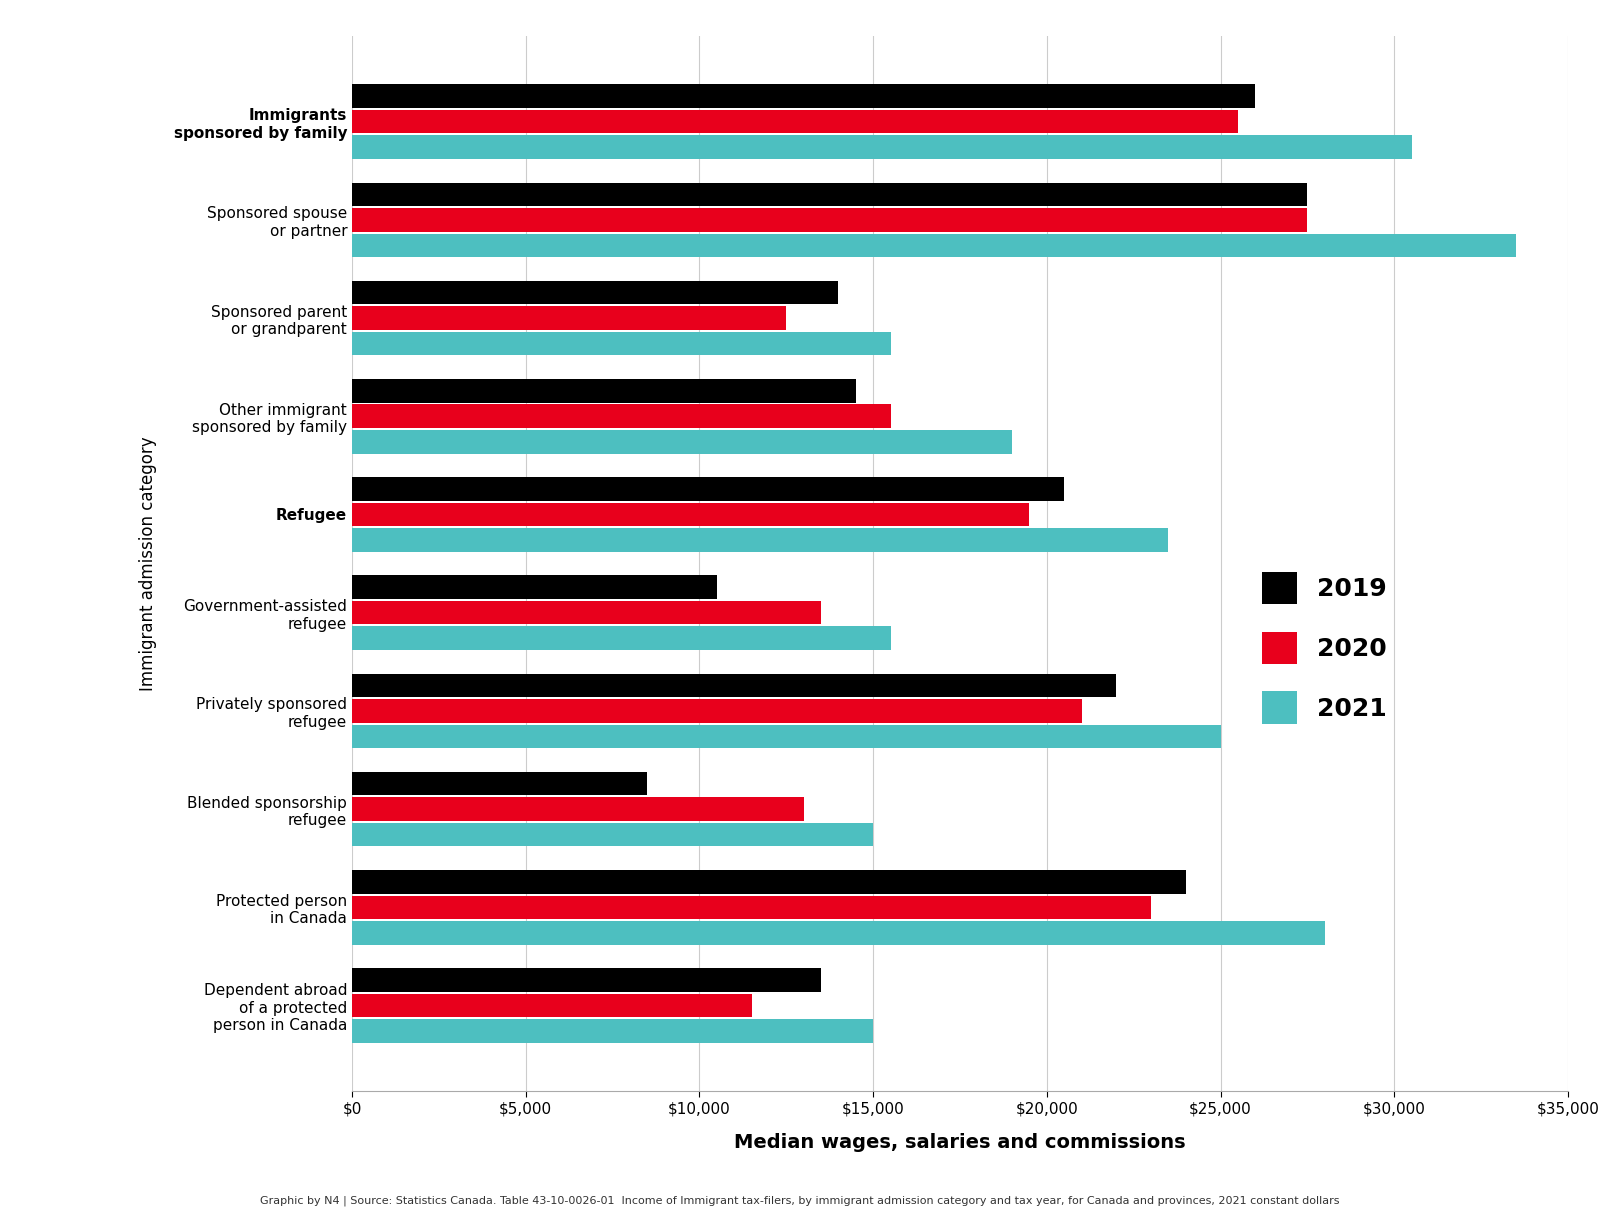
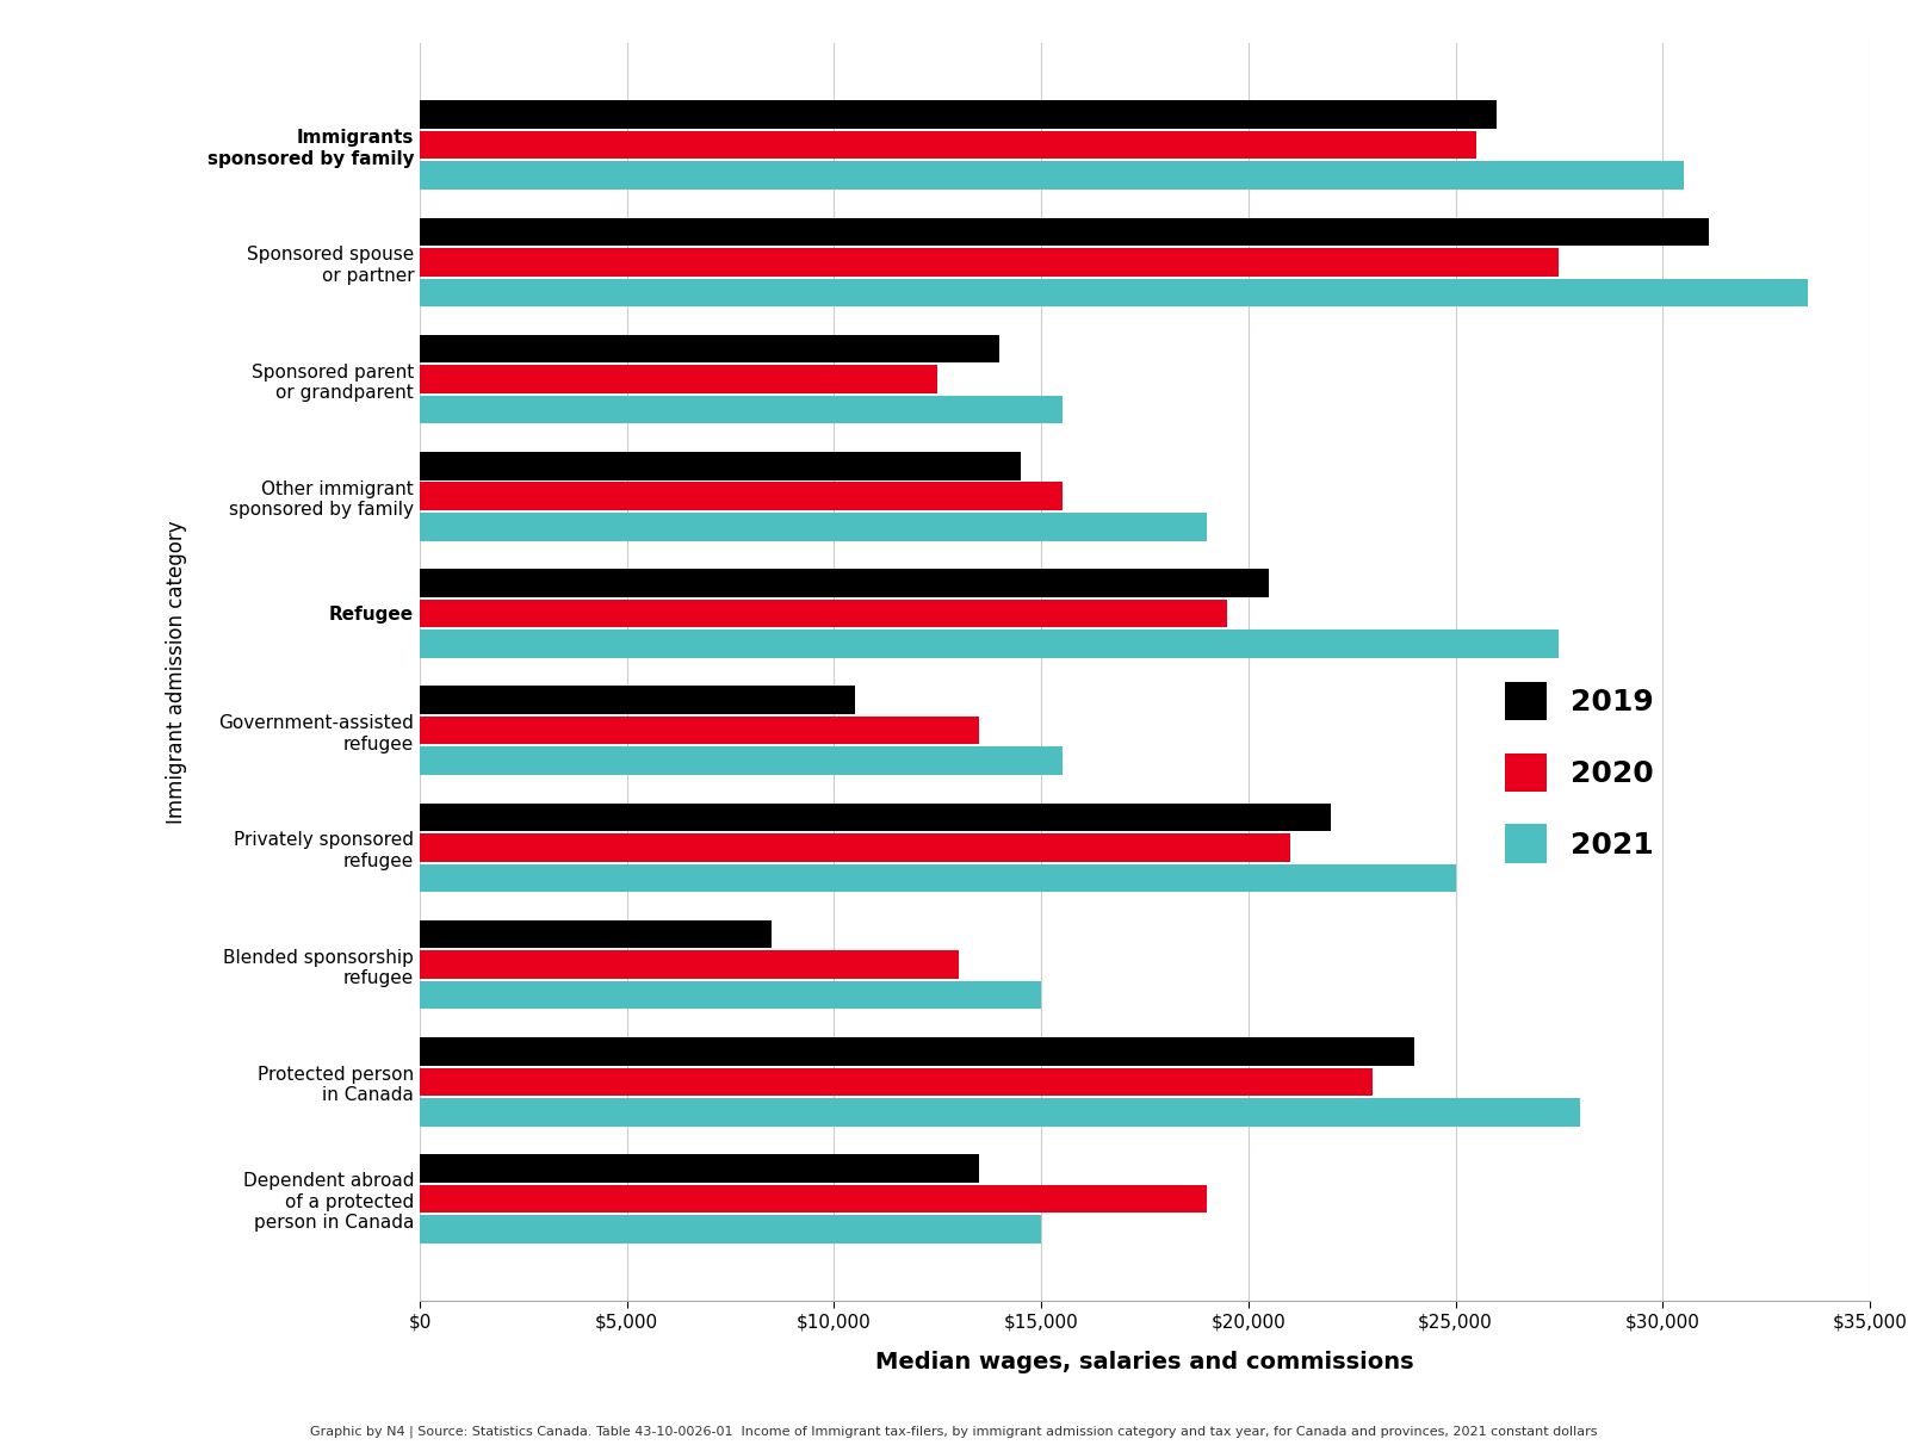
2019/Sponsored spouse or partner: $27,500 -> $31,100
2021/Refugee: $23,500 -> $27,500
2020/Dependent abroad of a protected person in Canada: $11,500 -> $19,000
